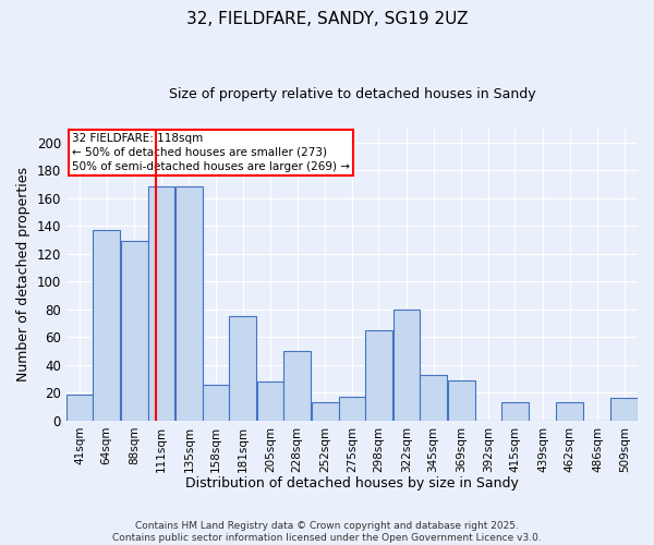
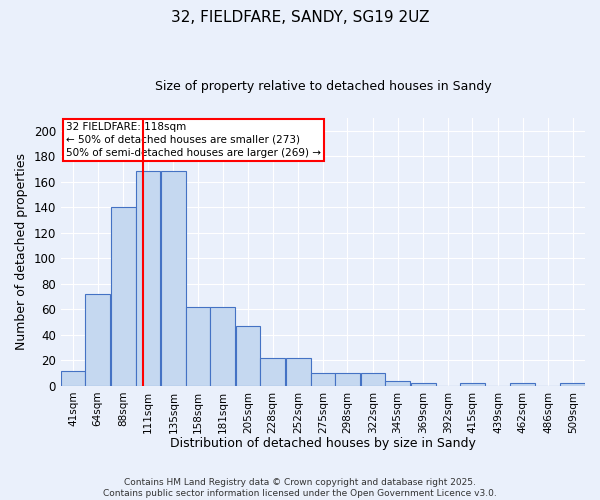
41sqm: 19 -> 12
64sqm: 137 -> 72
88sqm: 129 -> 140
158sqm: 26 -> 62
181sqm: 75 -> 62
205sqm: 28 -> 47
228sqm: 50 -> 22
252sqm: 13 -> 22
275sqm: 17 -> 10
298sqm: 65 -> 10
322sqm: 80 -> 10
345sqm: 33 -> 4
369sqm: 29 -> 2
415sqm: 13 -> 2
462sqm: 13 -> 2
509sqm: 16 -> 2
